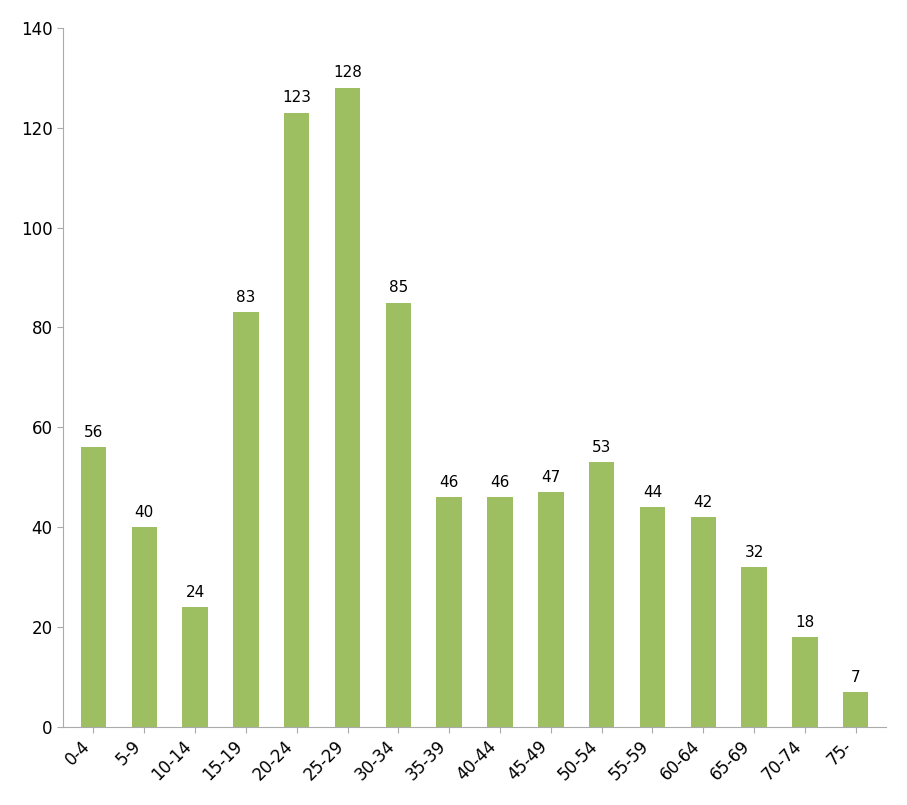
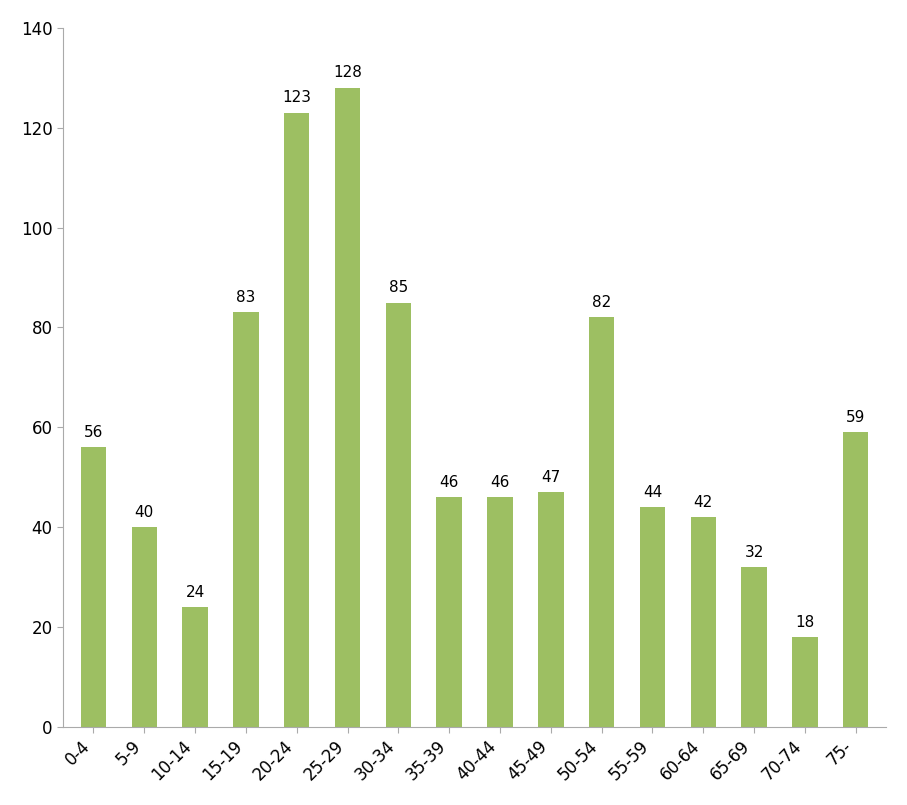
50-54: 53 -> 82
75-: 7 -> 59
